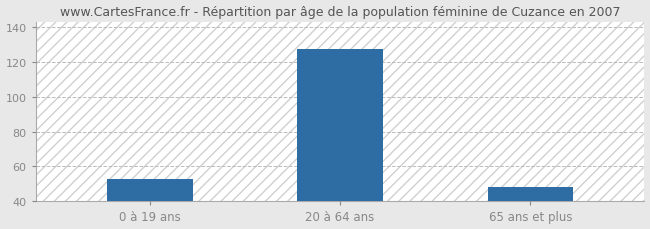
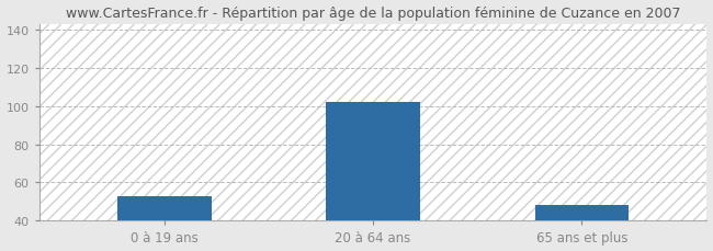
20 à 64 ans: 127 -> 102
